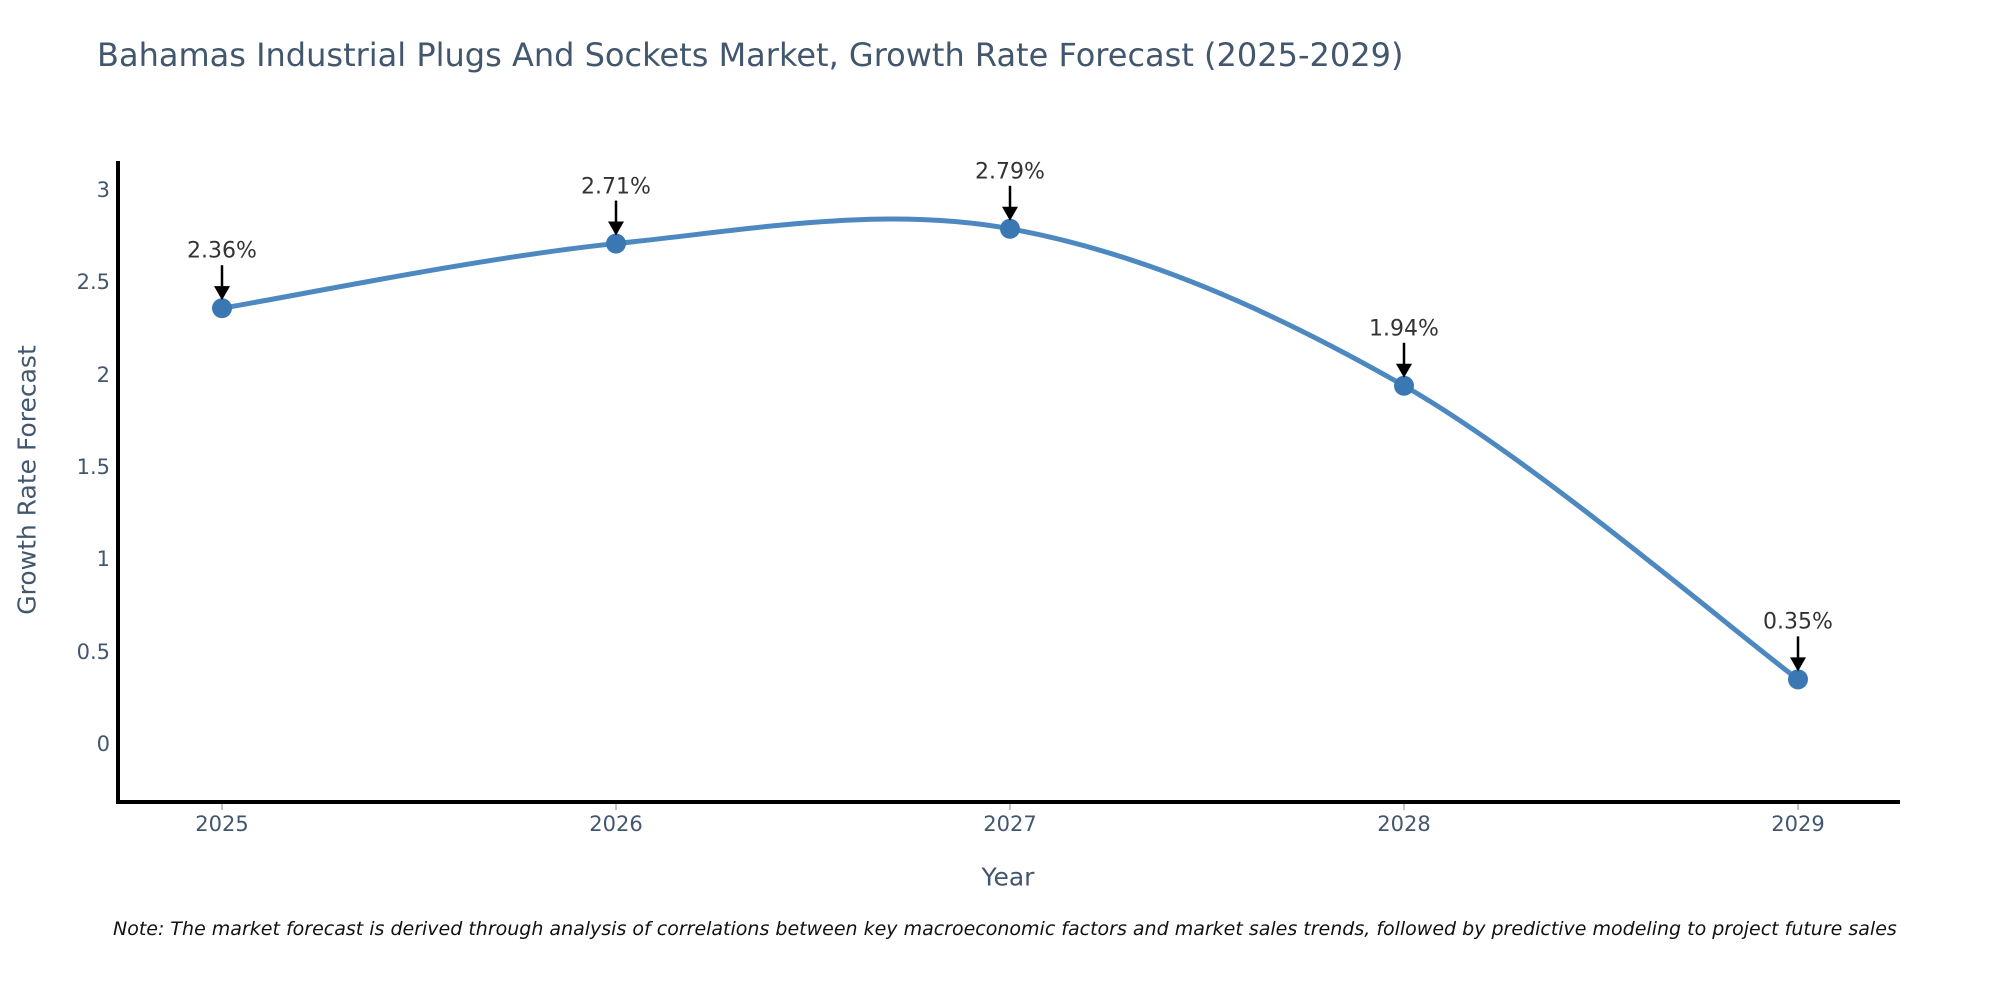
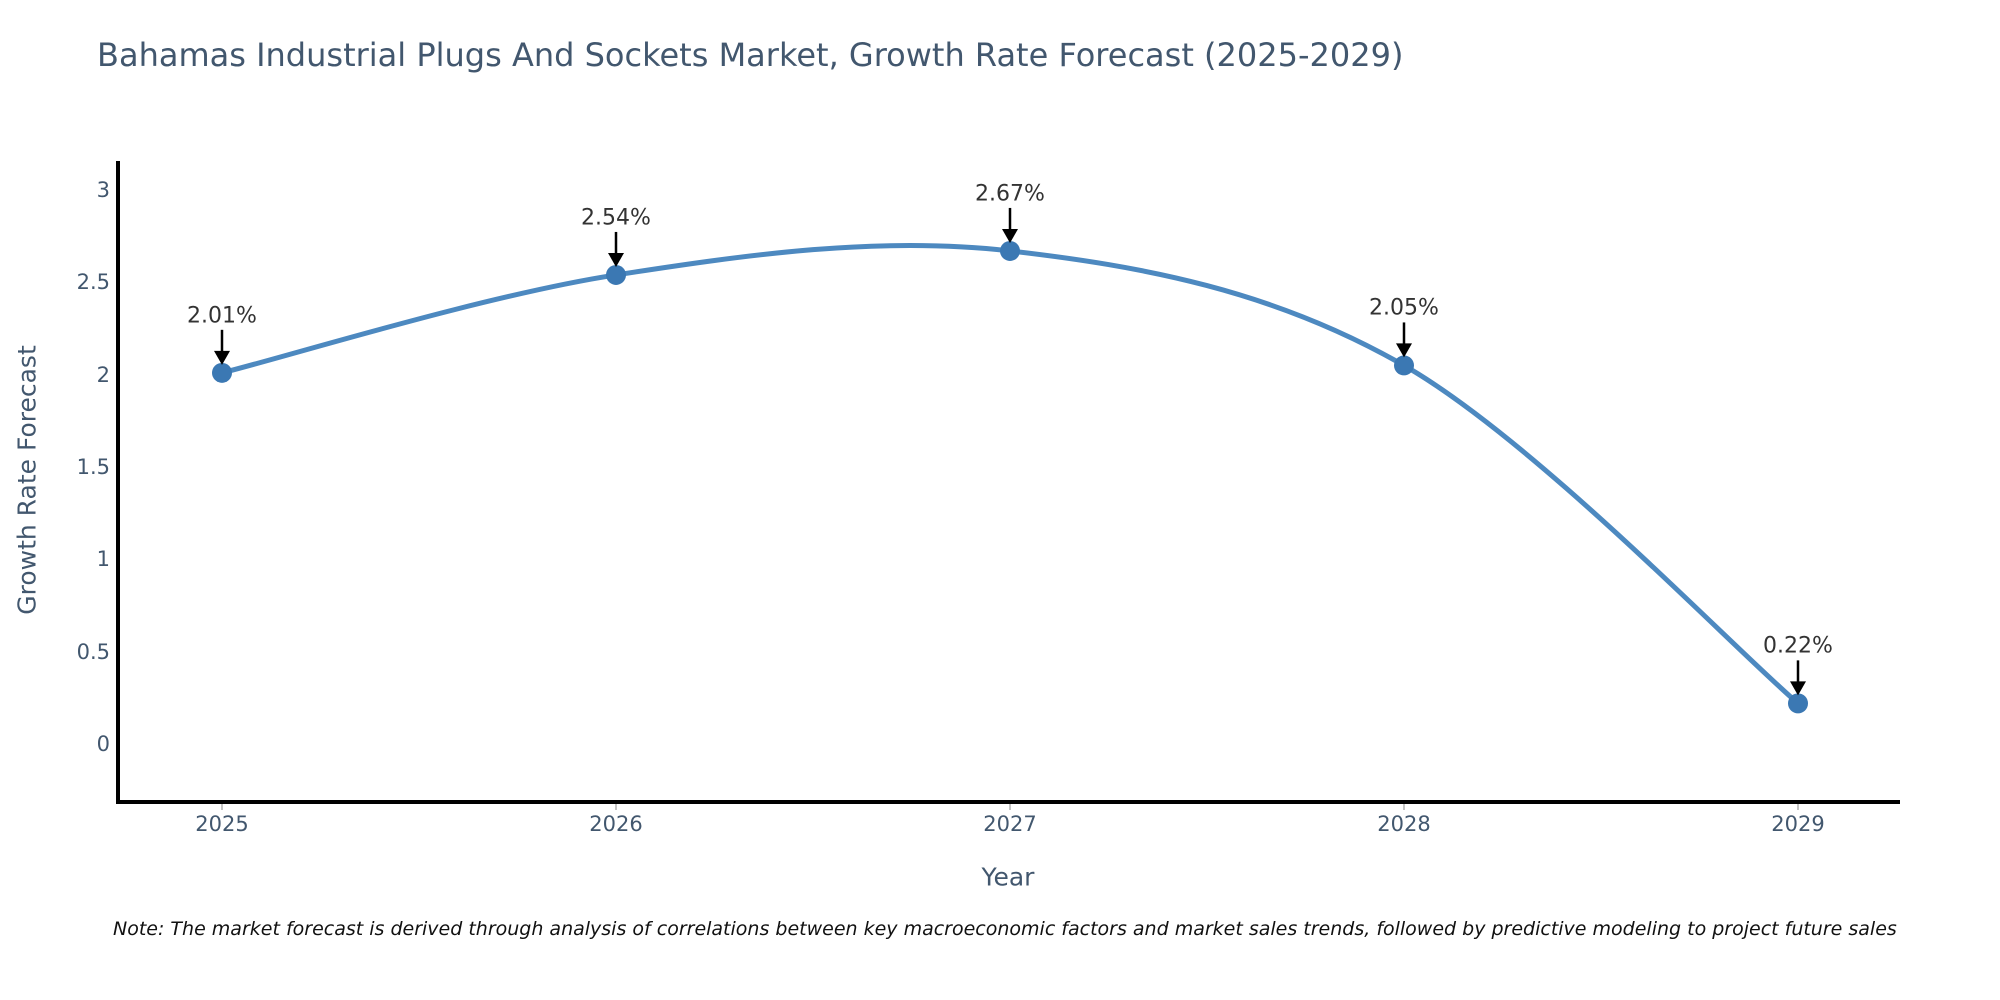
2025: 2.36% -> 2.01%
2026: 2.71% -> 2.54%
2027: 2.79% -> 2.67%
2028: 1.94% -> 2.05%
2029: 0.35% -> 0.22%
